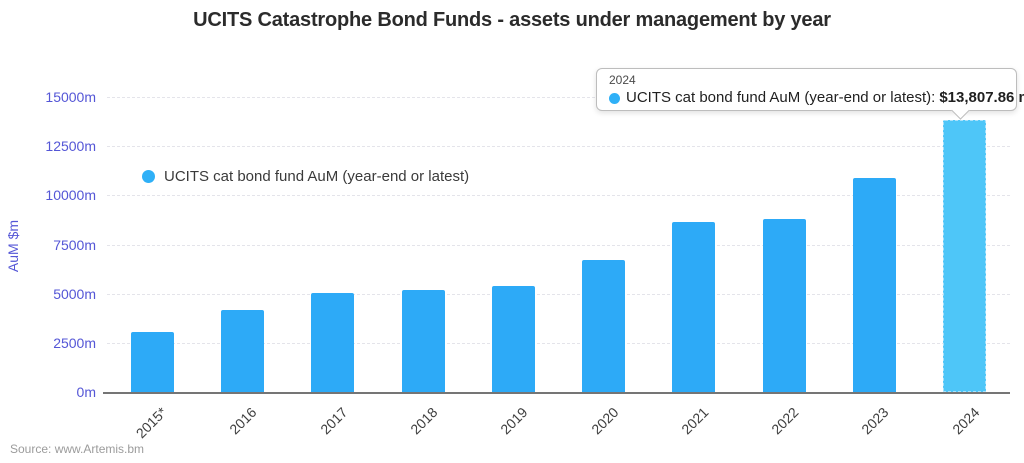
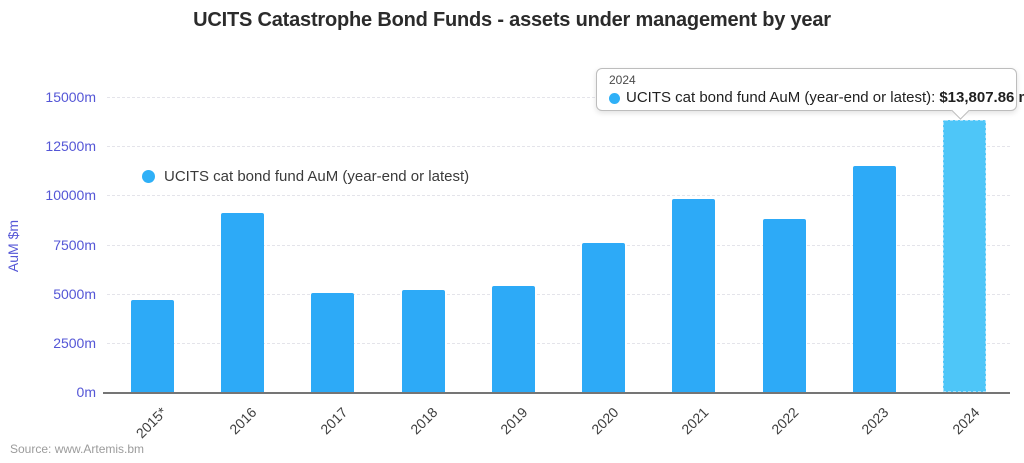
2015*: 3000m -> 4700m
2016: 4200m -> 9100m
2020: 6700m -> 7600m
2021: 8600m -> 9800m
2023: 10900m -> 11500m
